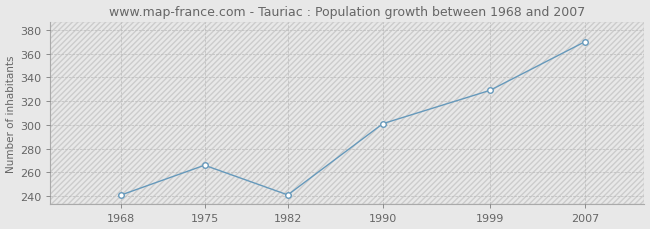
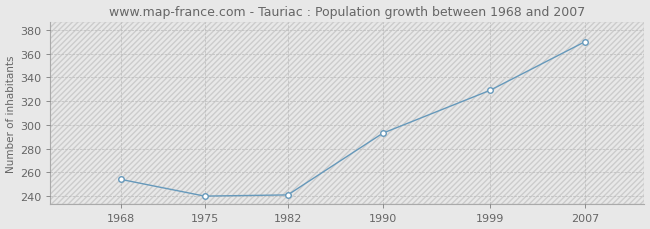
1968: 241 -> 254
1975: 266 -> 240
1990: 301 -> 293
